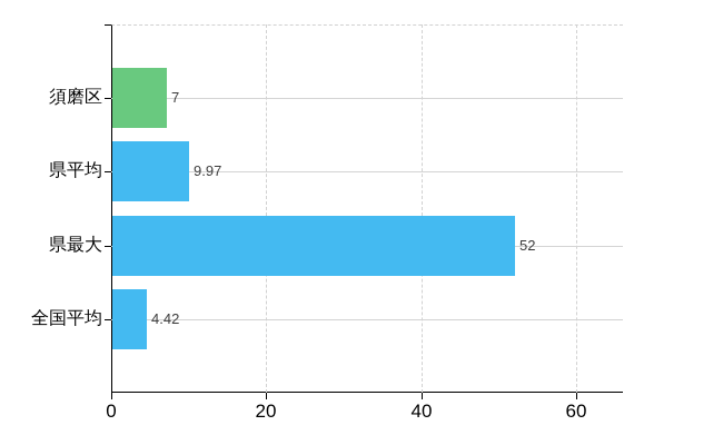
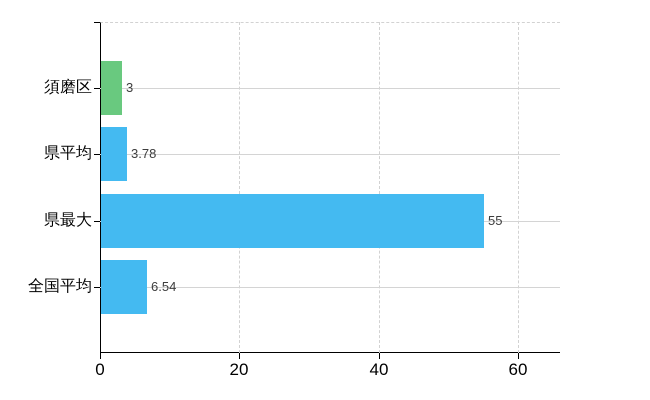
須磨区: 7 -> 3
県平均: 9.97 -> 3.78
県最大: 52 -> 55
全国平均: 4.42 -> 6.54
